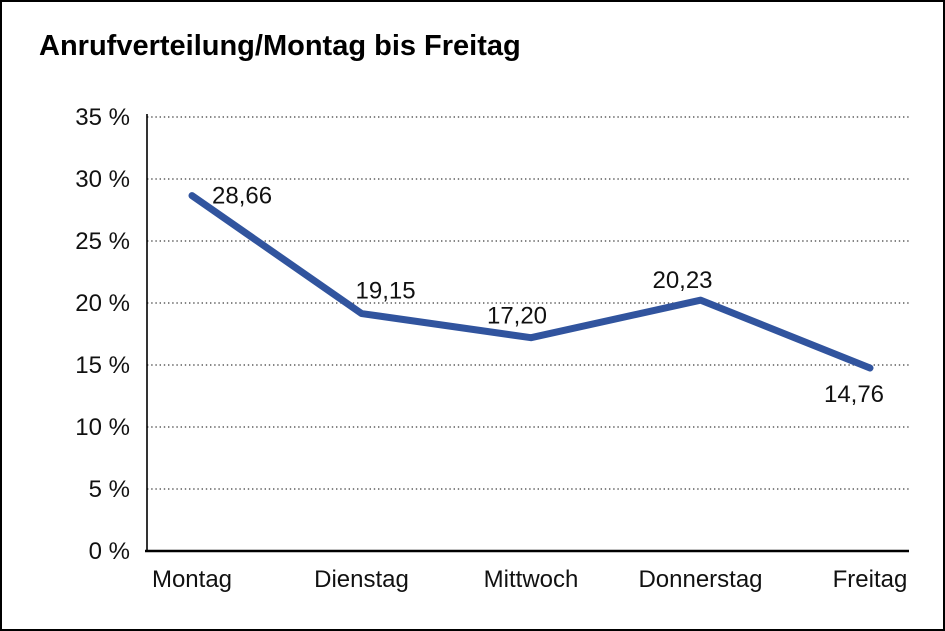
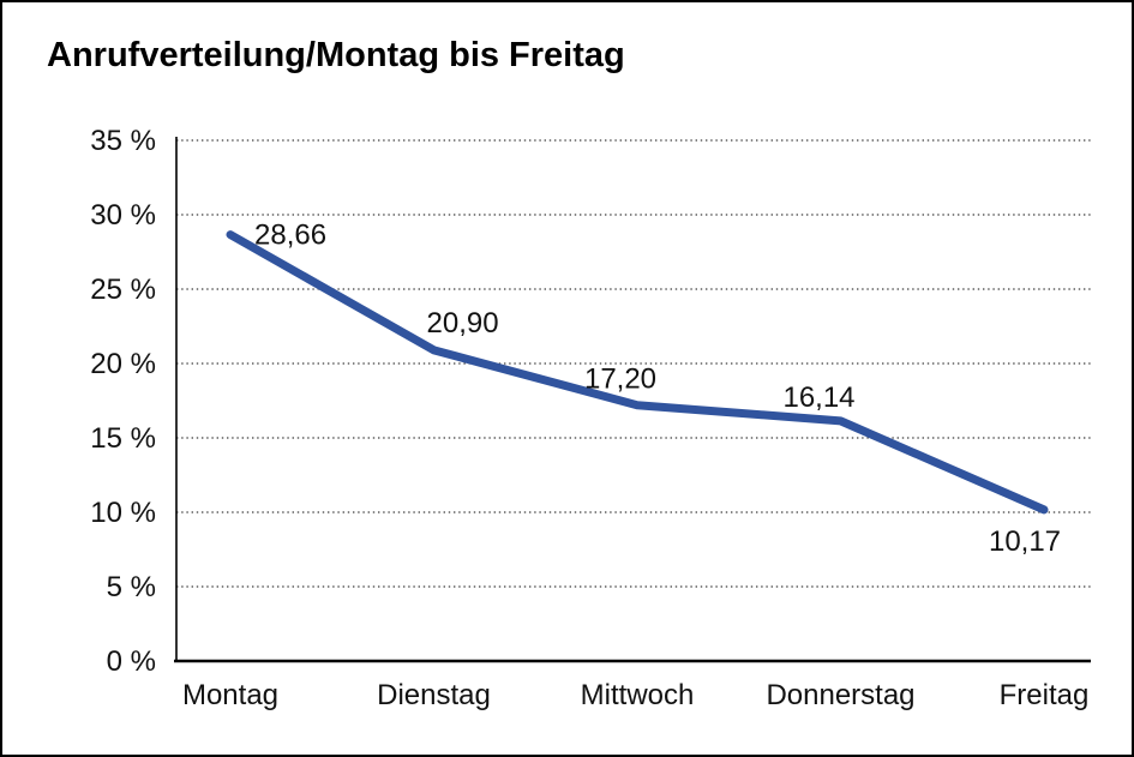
Dienstag: 19,15 -> 20,90
Donnerstag: 20,23 -> 16,14
Freitag: 14,76 -> 10,17
